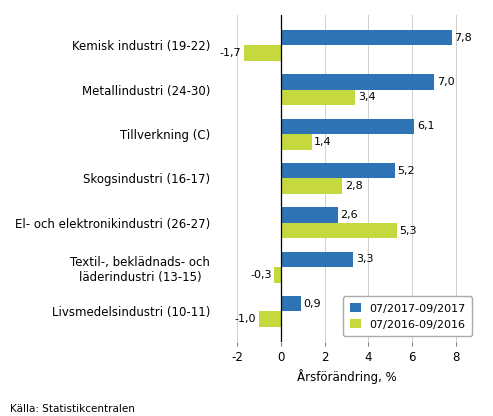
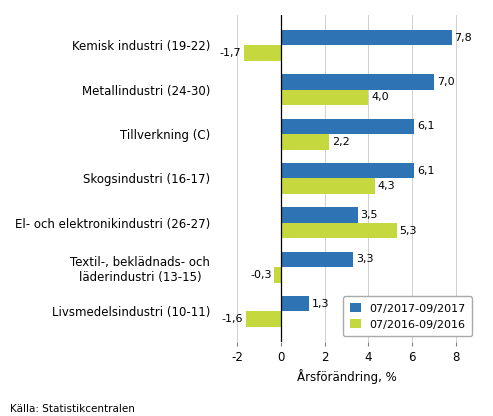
07/2016-09/2016/Metallindustri (24-30): 3,4 -> 4,0
07/2016-09/2016/Tillverkning (C): 1,4 -> 2,2
07/2017-09/2017/Skogsindustri (16-17): 5,2 -> 6,1
07/2016-09/2016/Skogsindustri (16-17): 2,8 -> 4,3
07/2017-09/2017/El- och elektronikindustri (26-27): 2,6 -> 3,5
07/2017-09/2017/Livsmedelsindustri (10-11): 0,9 -> 1,3
07/2016-09/2016/Livsmedelsindustri (10-11): -1,0 -> -1,6
